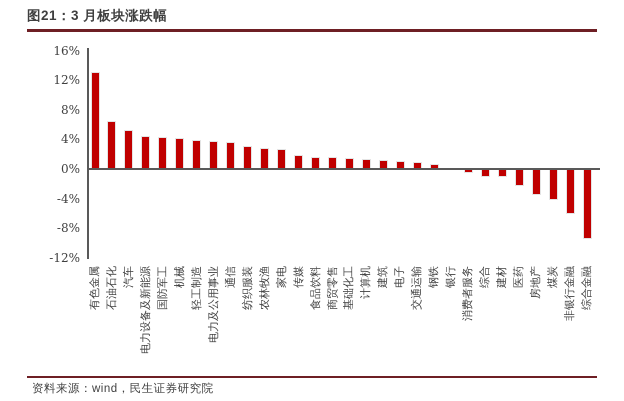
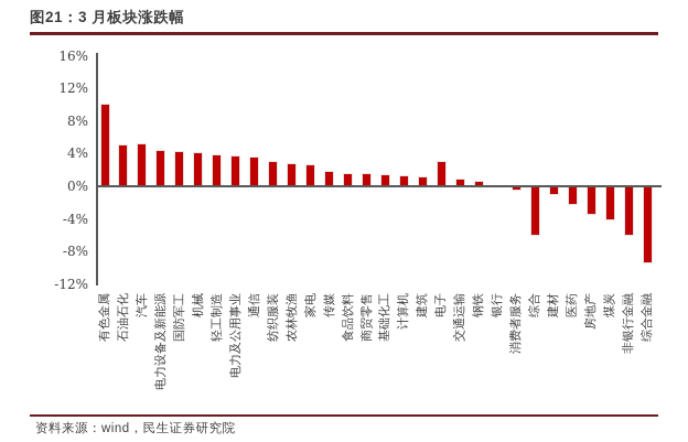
有色金属: 13% -> 10%
石油石化: 6% -> 5%
电子: 1% -> 3%
综合: -1% -> -6%
